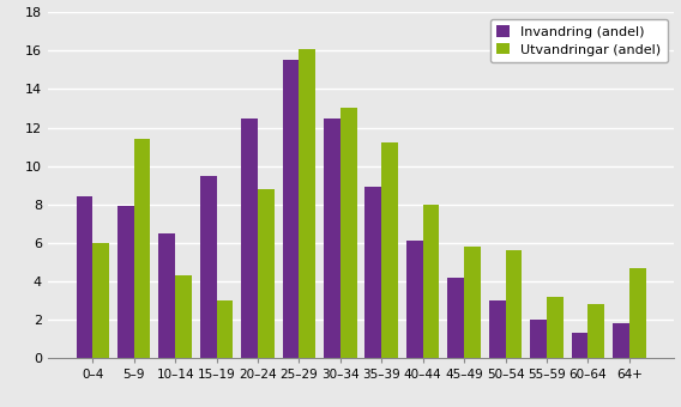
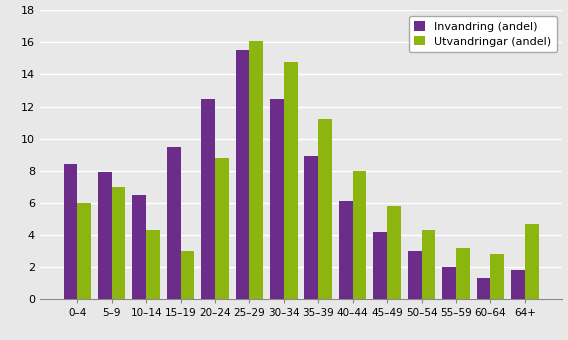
Utvandringar (andel)/5–9: 11.4 -> 7.0
Utvandringar (andel)/30–34: 13.0 -> 14.8
Utvandringar (andel)/50–54: 5.6 -> 4.3
